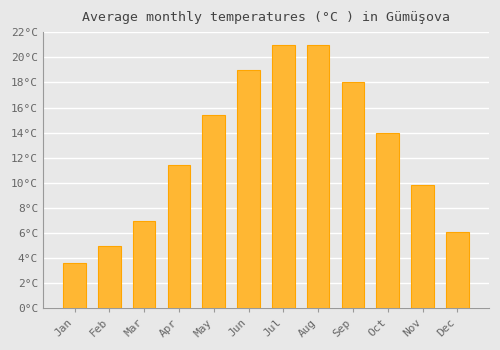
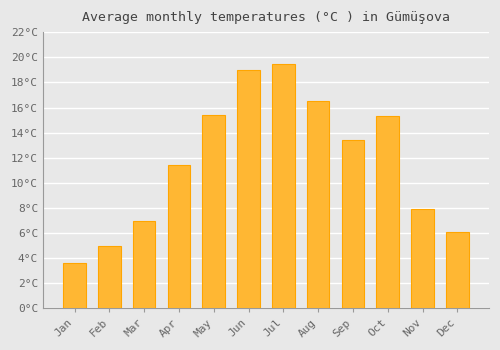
Jul: 21.0°C -> 19.5°C
Aug: 21.0°C -> 16.5°C
Sep: 18.0°C -> 13.4°C
Oct: 14.0°C -> 15.3°C
Nov: 9.8°C -> 7.9°C
